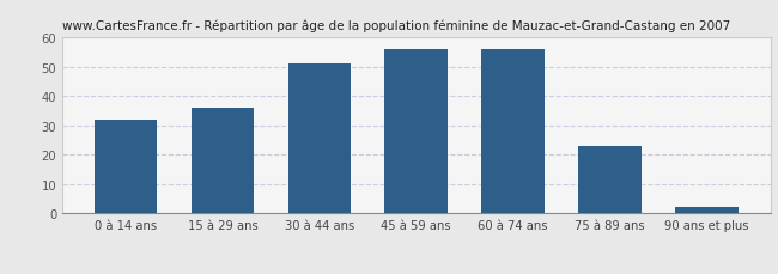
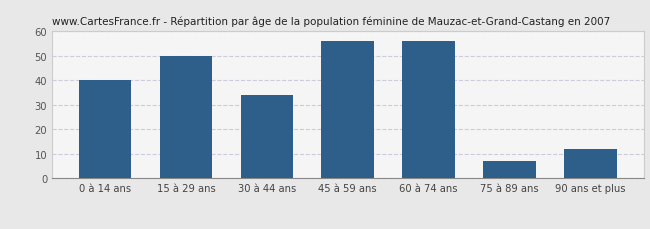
0 à 14 ans: 32 -> 40
15 à 29 ans: 36 -> 50
30 à 44 ans: 51 -> 34
75 à 89 ans: 23 -> 7
90 ans et plus: 2 -> 12
